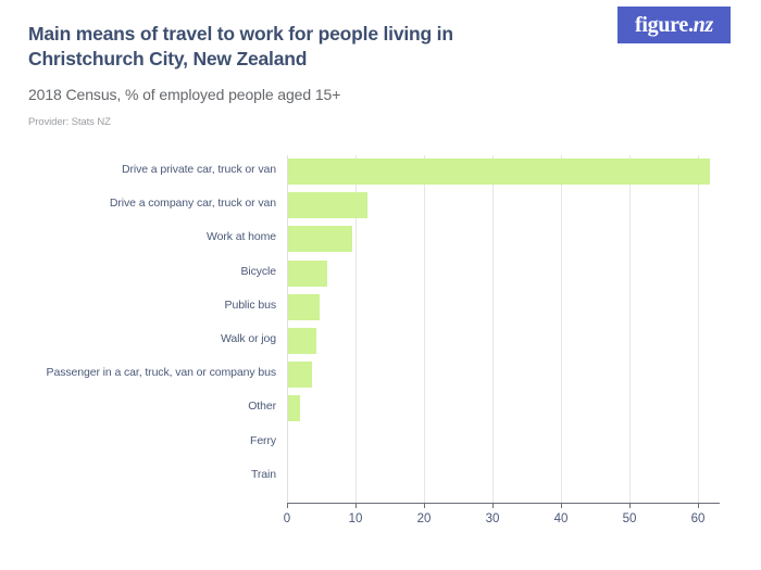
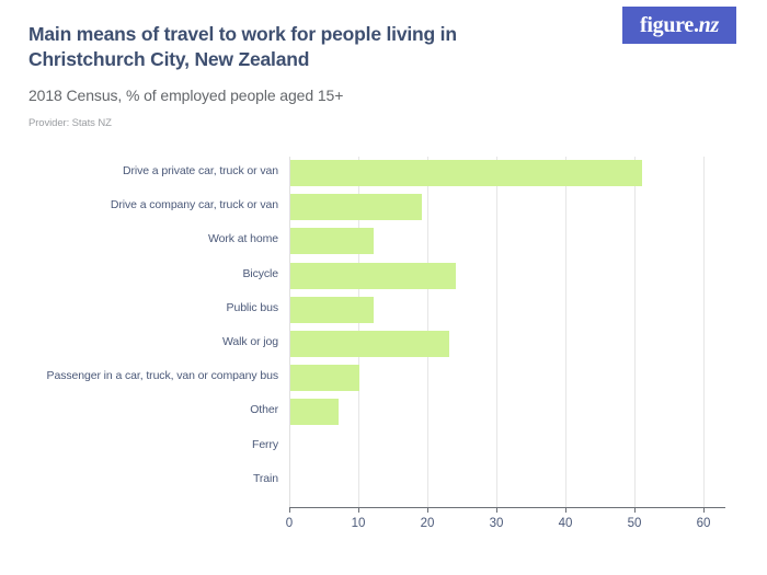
Drive a private car, truck or van: 62 -> 51
Drive a company car, truck or van: 12 -> 19
Work at home: 9 -> 12
Bicycle: 6 -> 24
Public bus: 5 -> 12
Walk or jog: 4 -> 23
Passenger in a car, truck, van or company bus: 4 -> 10
Other: 2 -> 7
